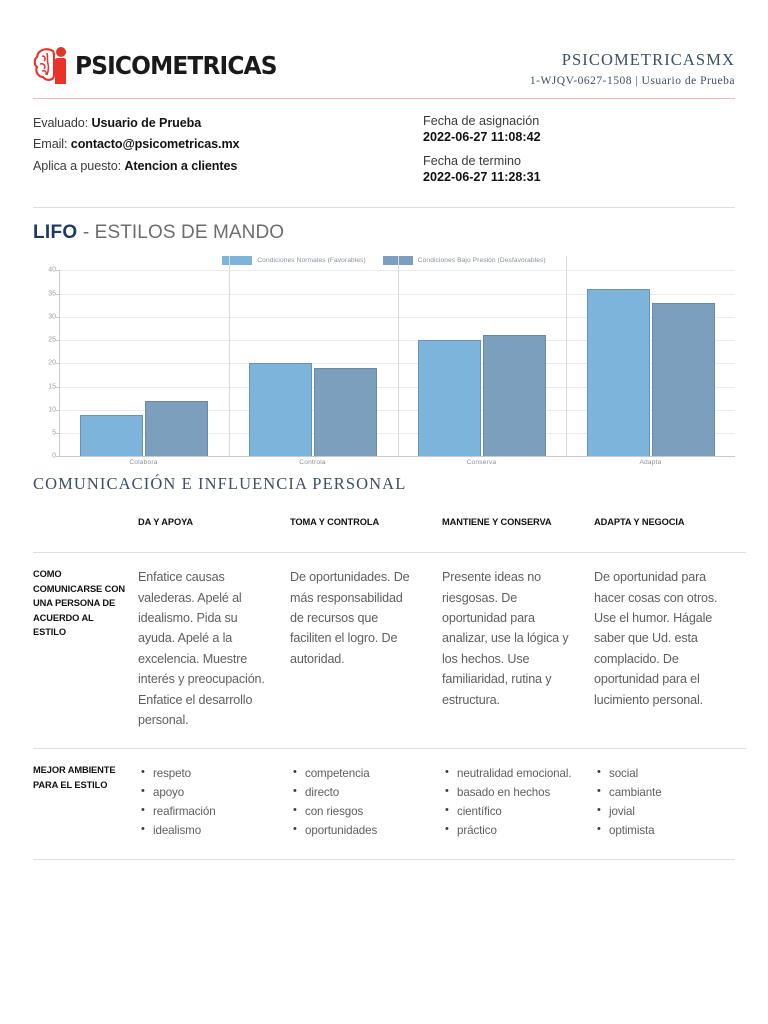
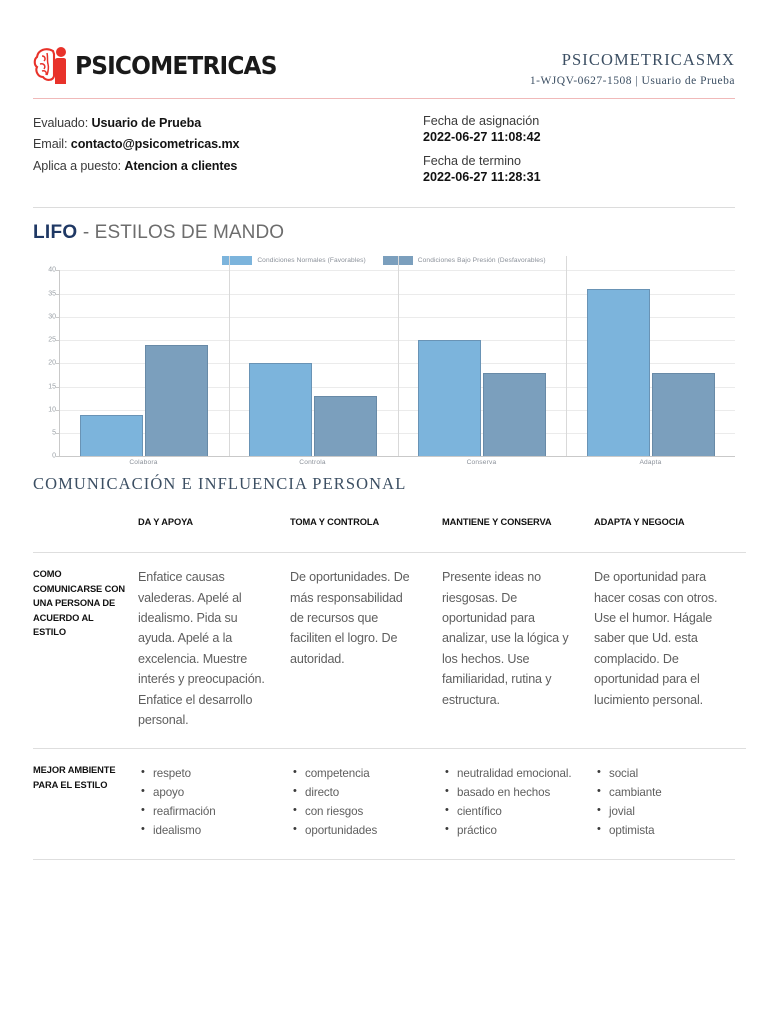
Condiciones Bajo Presión (Desfavorables)/Colabora: 12 -> 24
Condiciones Bajo Presión (Desfavorables)/Controla: 19 -> 13
Condiciones Bajo Presión (Desfavorables)/Conserva: 26 -> 18
Condiciones Bajo Presión (Desfavorables)/Adapta: 33 -> 18
